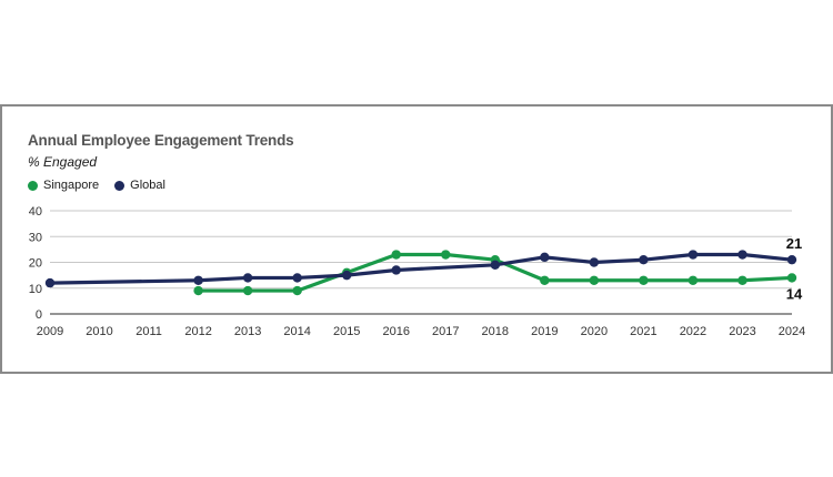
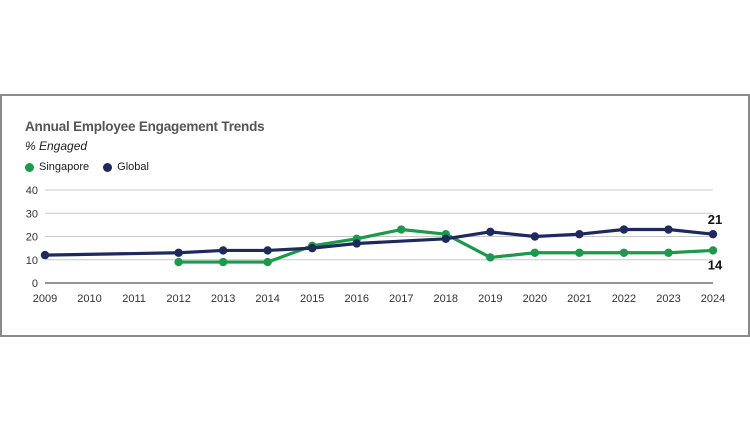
Singapore/2016: 23 -> 19
Singapore/2019: 13 -> 11
